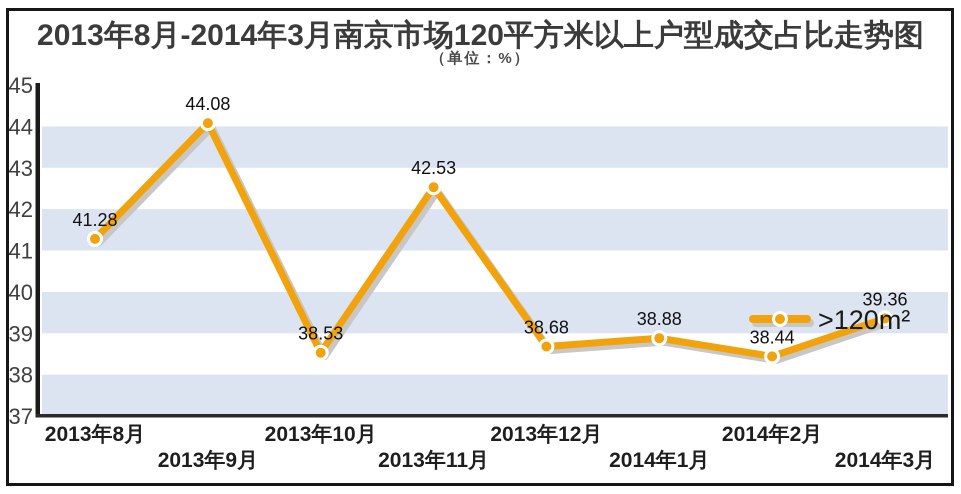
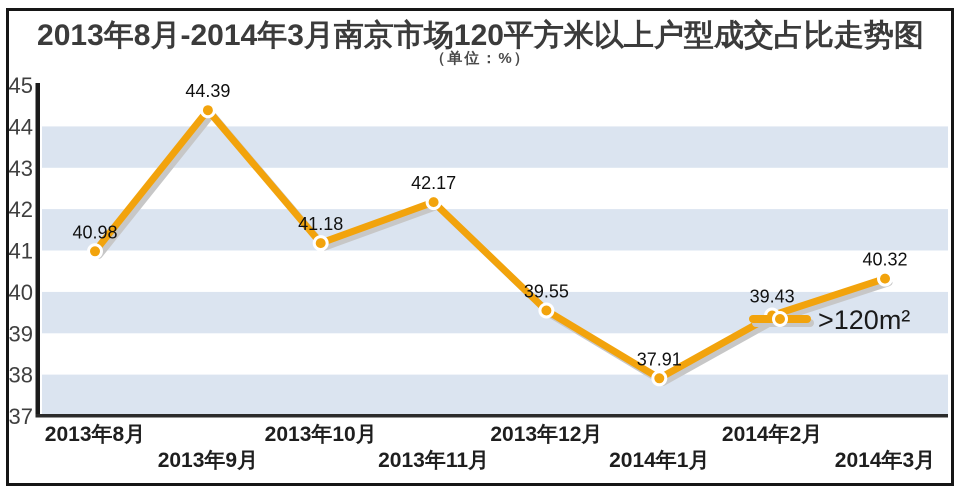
2013年8月: 41.28 -> 40.98
2013年9月: 44.08 -> 44.39
2013年10月: 38.53 -> 41.18
2013年11月: 42.53 -> 42.17
2013年12月: 38.68 -> 39.55
2014年1月: 38.88 -> 37.91
2014年2月: 38.44 -> 39.43
2014年3月: 39.36 -> 40.32
